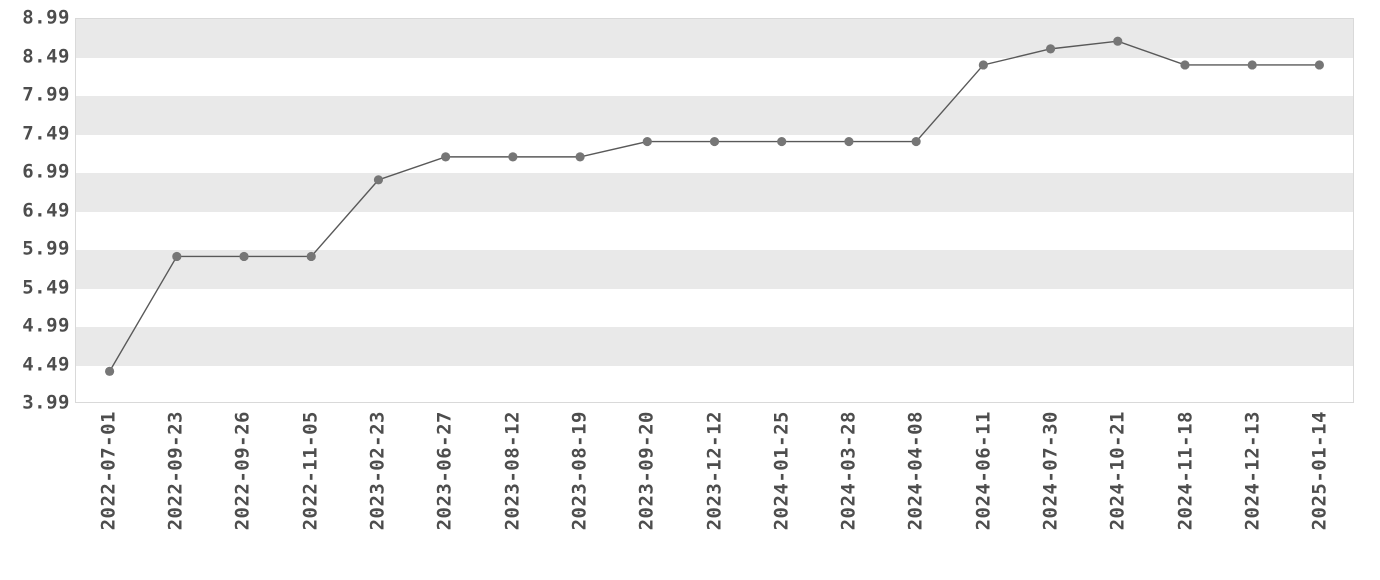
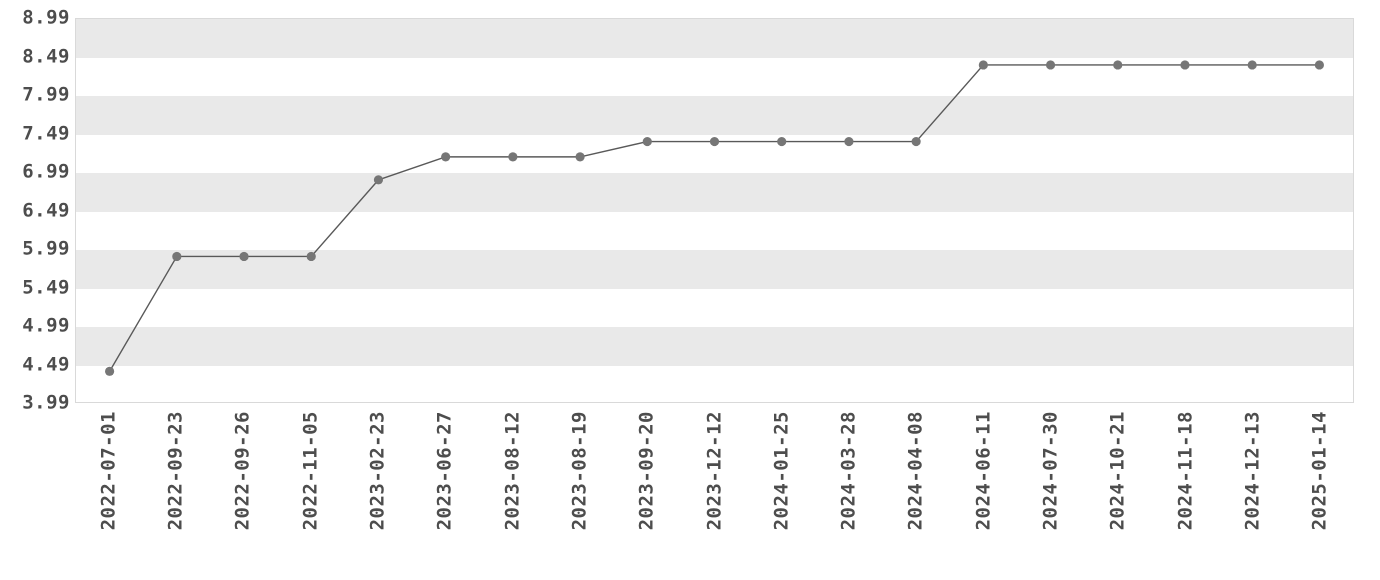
2024-07-30: 8.6 -> 8.4
2024-10-21: 8.7 -> 8.4
